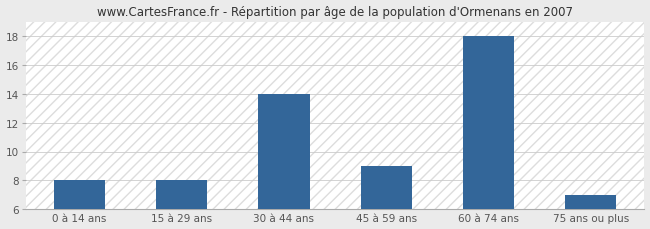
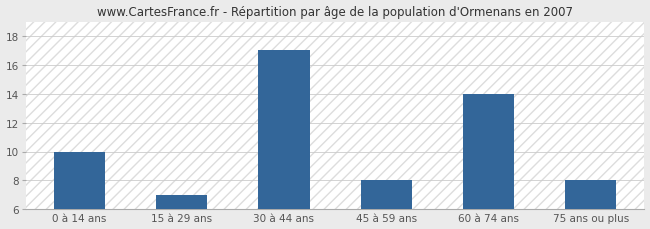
0 à 14 ans: 8 -> 10
15 à 29 ans: 8 -> 7
30 à 44 ans: 14 -> 17
45 à 59 ans: 9 -> 8
60 à 74 ans: 18 -> 14
75 ans ou plus: 7 -> 8
